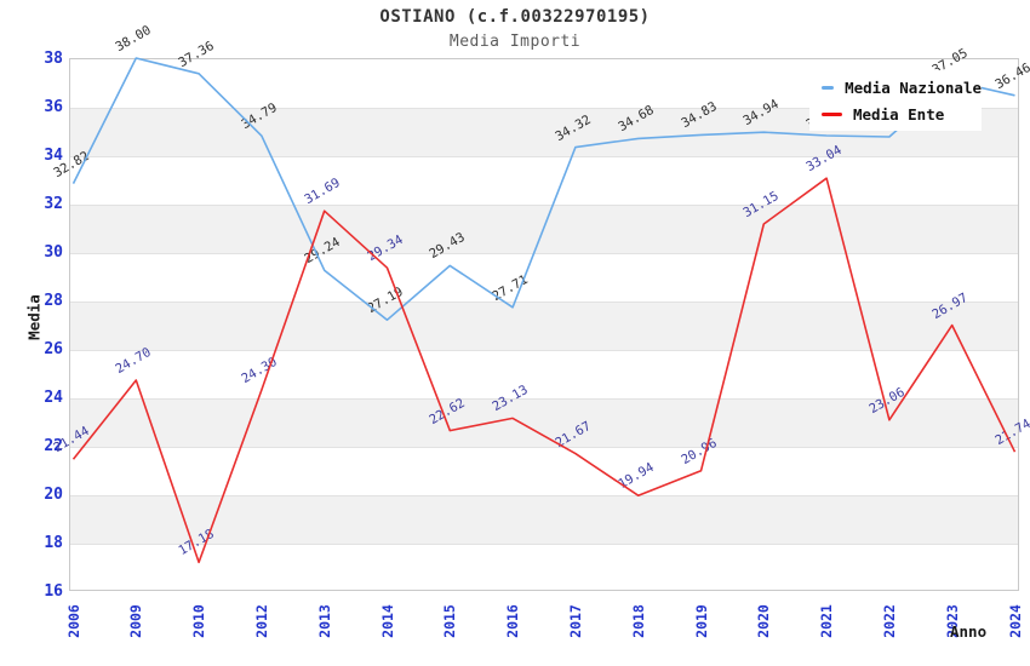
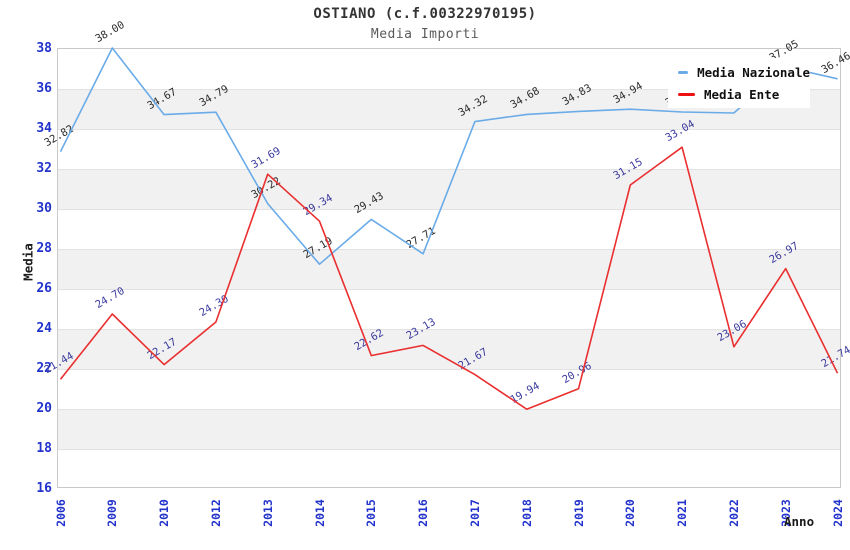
Media Nazionale/2010: 37.36 -> 34.67
Media Ente/2010: 17.18 -> 22.17
Media Nazionale/2013: 29.24 -> 30.22
